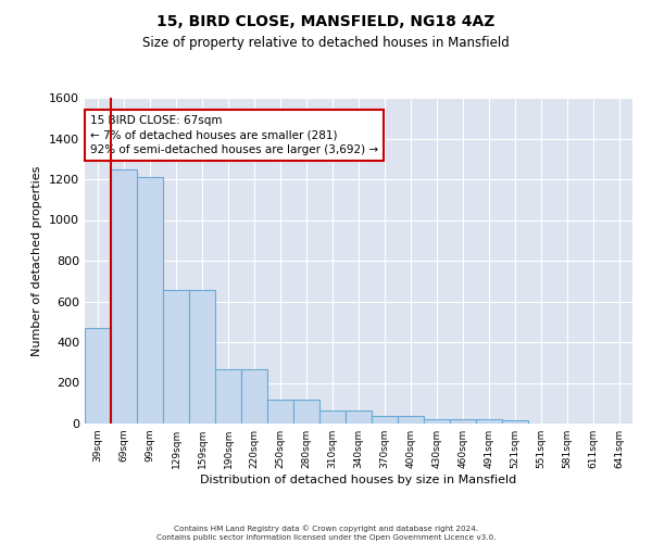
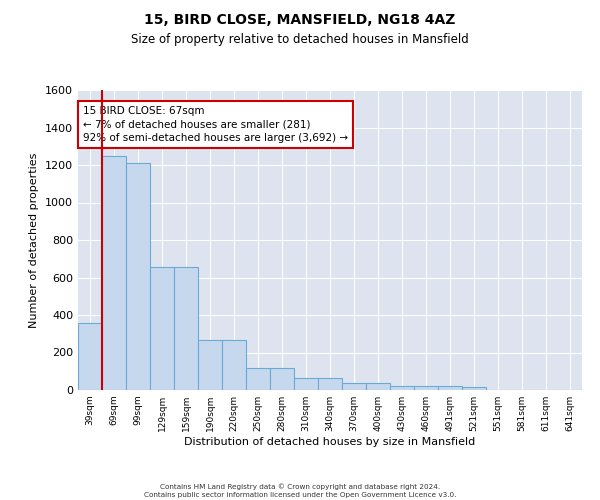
39sqm: 470 -> 360
